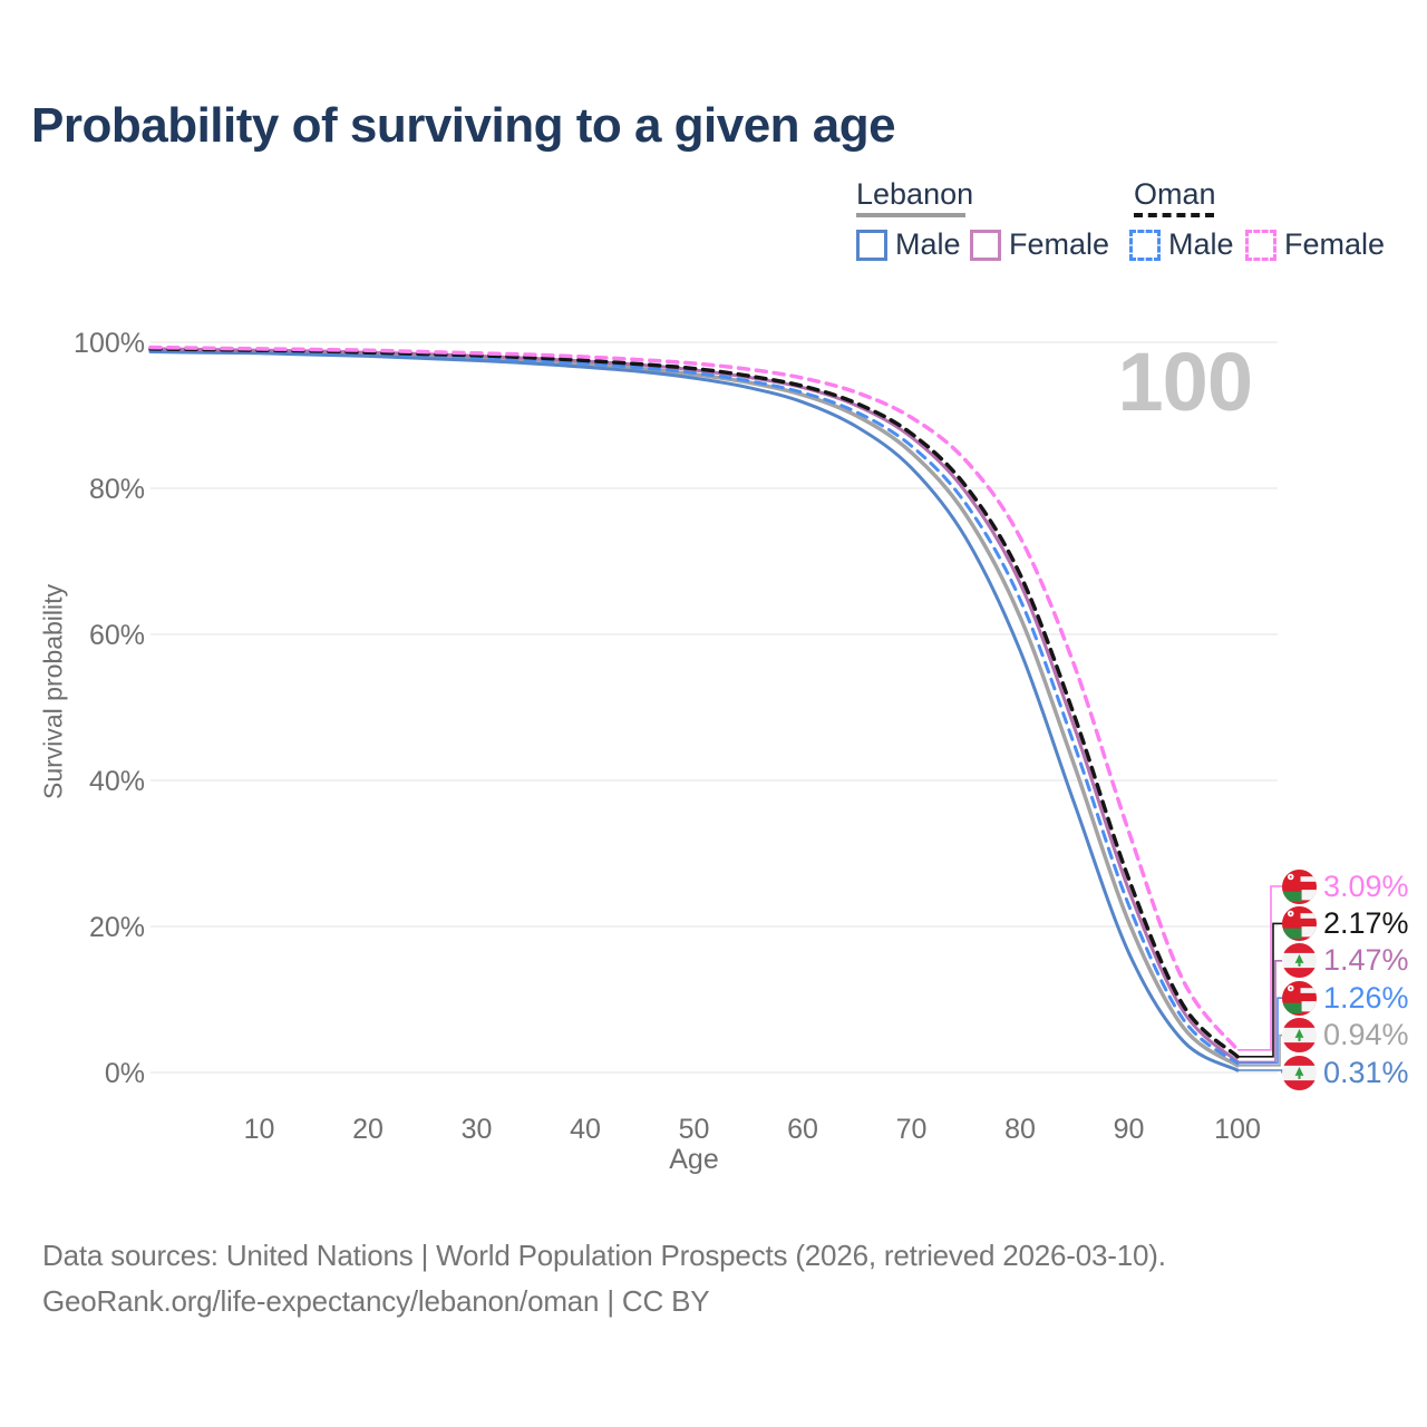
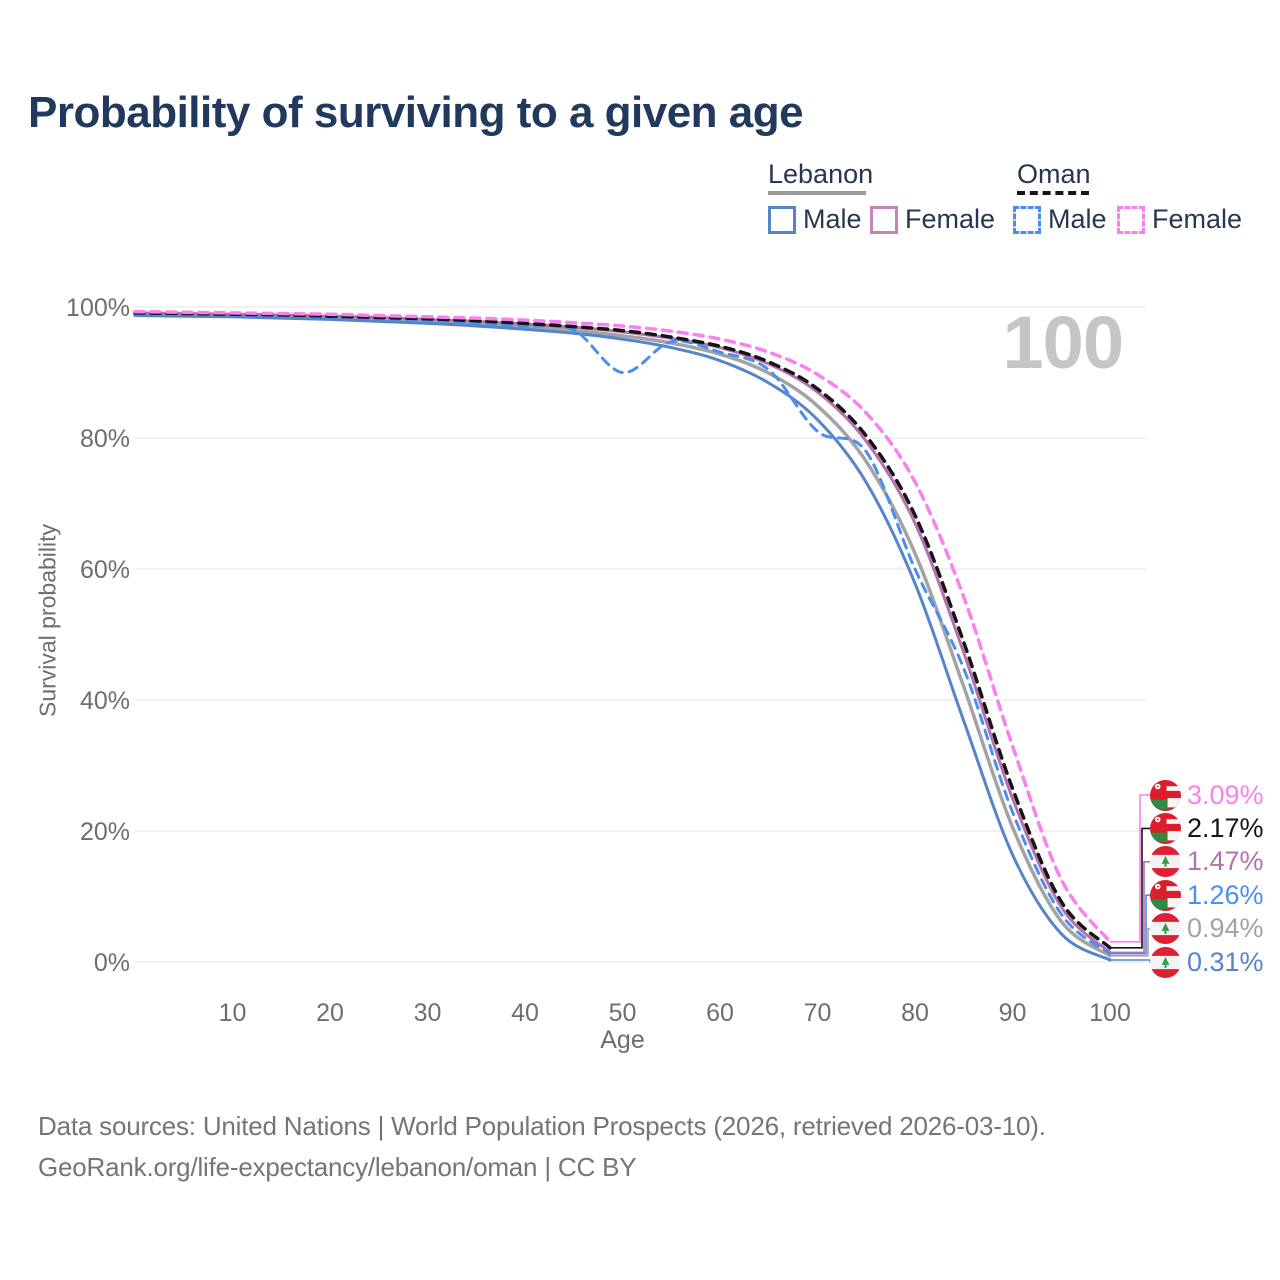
Oman Male/50: 96% -> 90%
Oman Male/70: 86% -> 81%
Oman Male/80: 65% -> 60%
